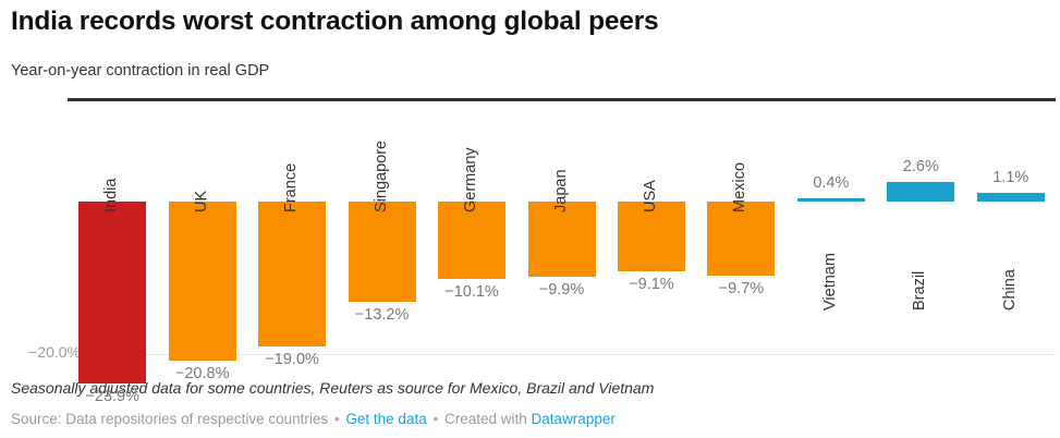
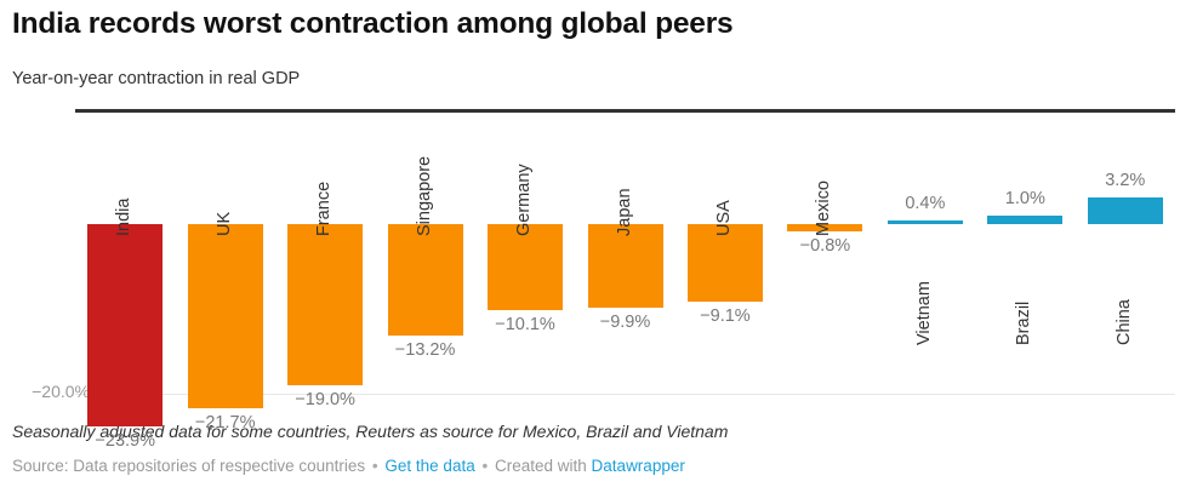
UK: −20.8% -> −21.7%
Mexico: −9.7% -> −0.8%
Brazil: 2.6% -> 1.0%
China: 1.1% -> 3.2%
